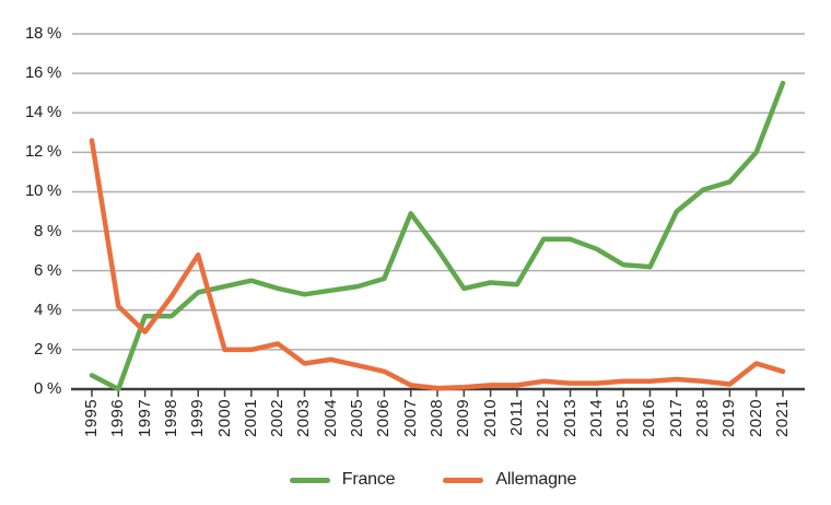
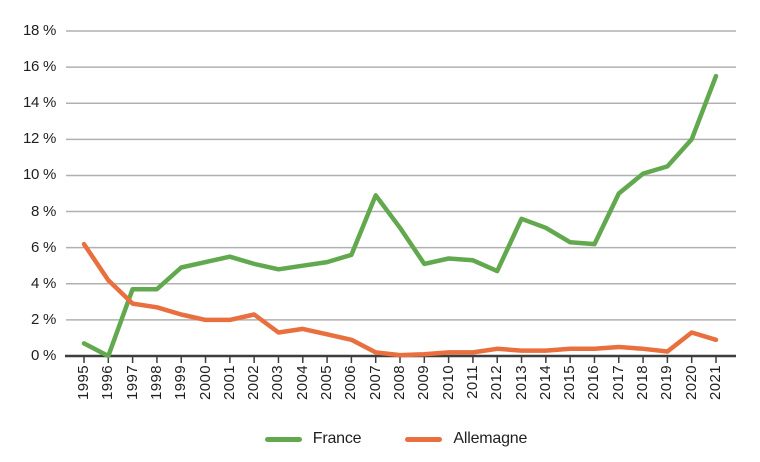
Allemagne/1995: 12.6% -> 6.2%
Allemagne/1998: 4.7% -> 2.7%
Allemagne/1999: 6.8% -> 2.3%
France/2012: 7.6% -> 4.7%
